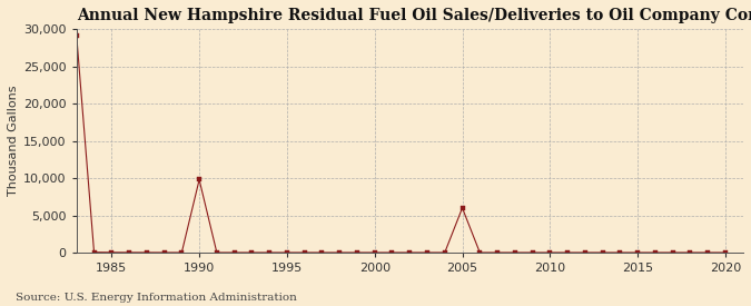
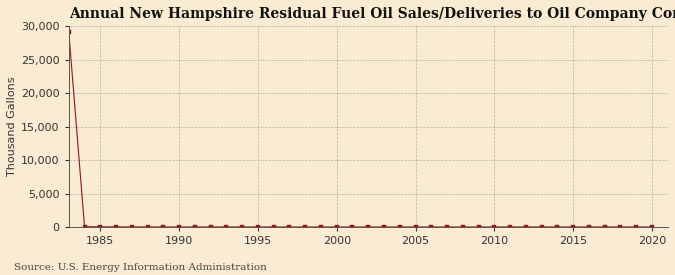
1990: 9,800 -> 0
2005: 6,000 -> 0
